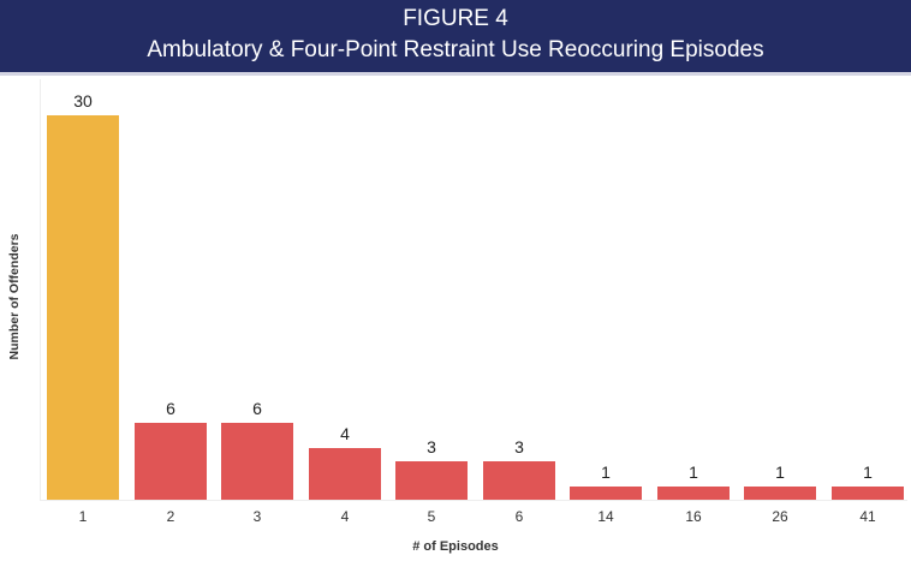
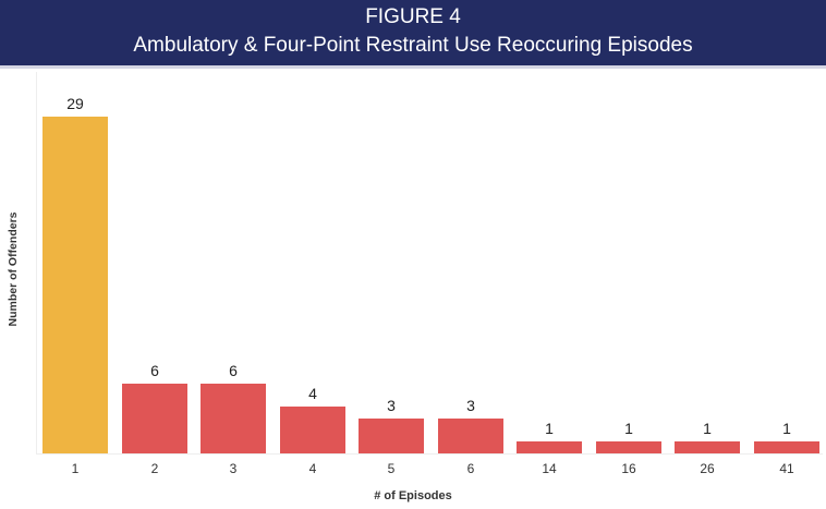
1: 30 -> 29
